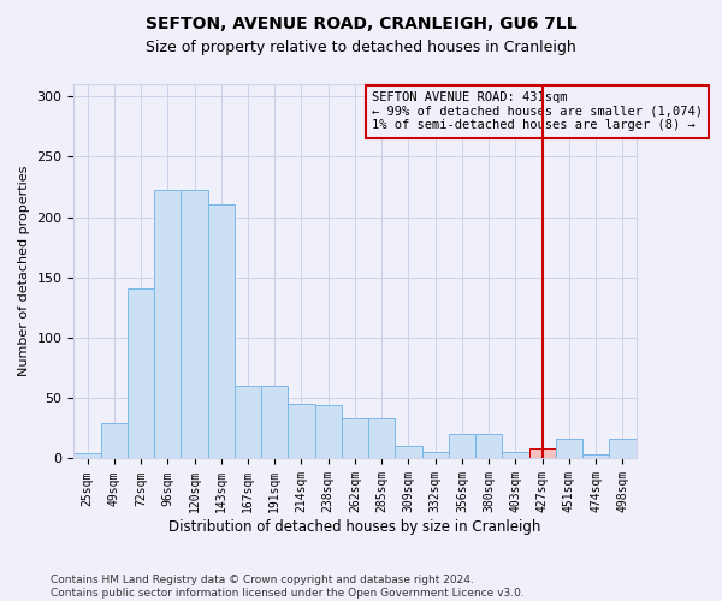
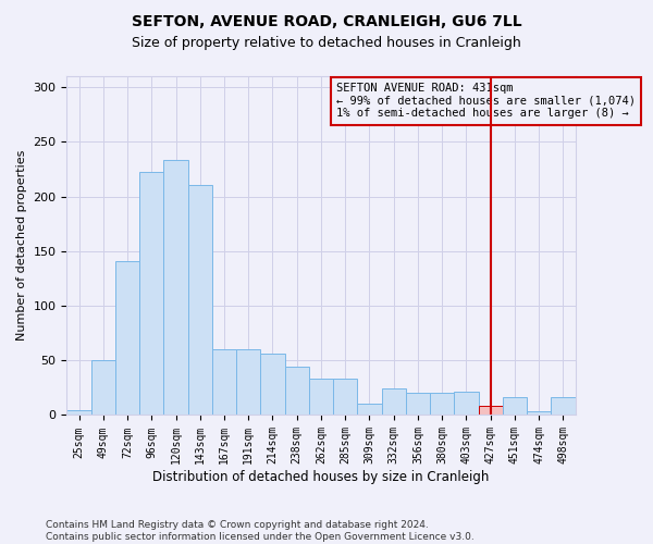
49sqm: 29 -> 50
120sqm: 222 -> 233
214sqm: 45 -> 56
332sqm: 5 -> 24
403sqm: 5 -> 21
